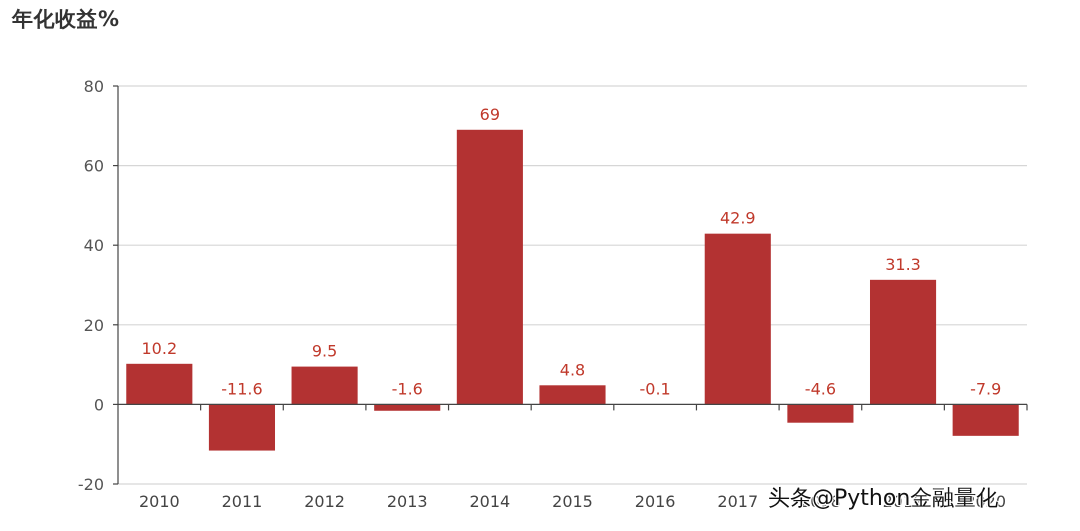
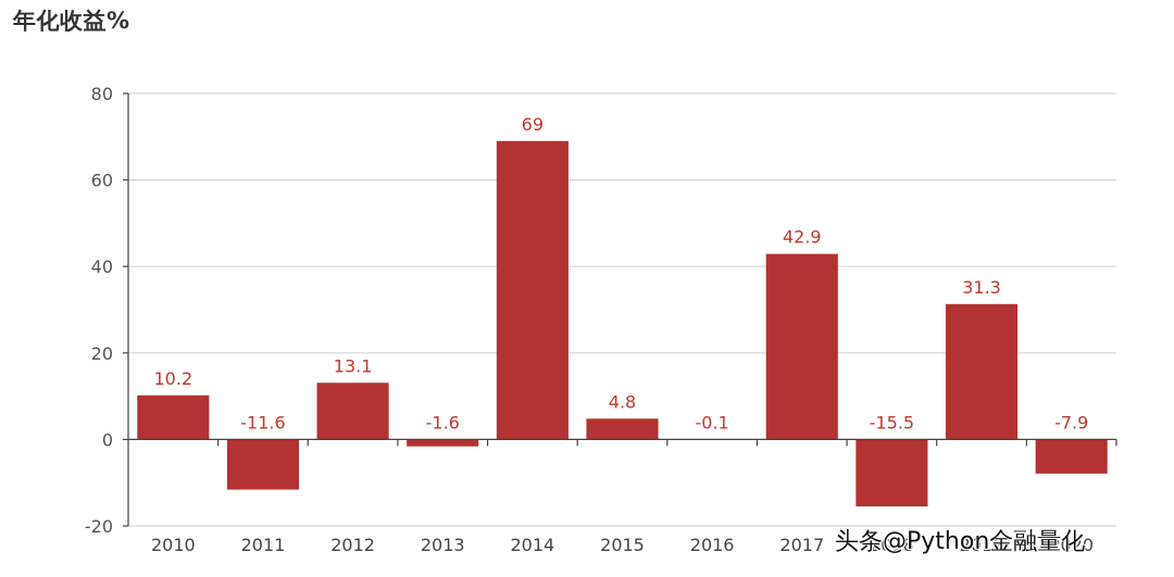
2012: 9.5 -> 13.1
2018: -4.6 -> -15.5
